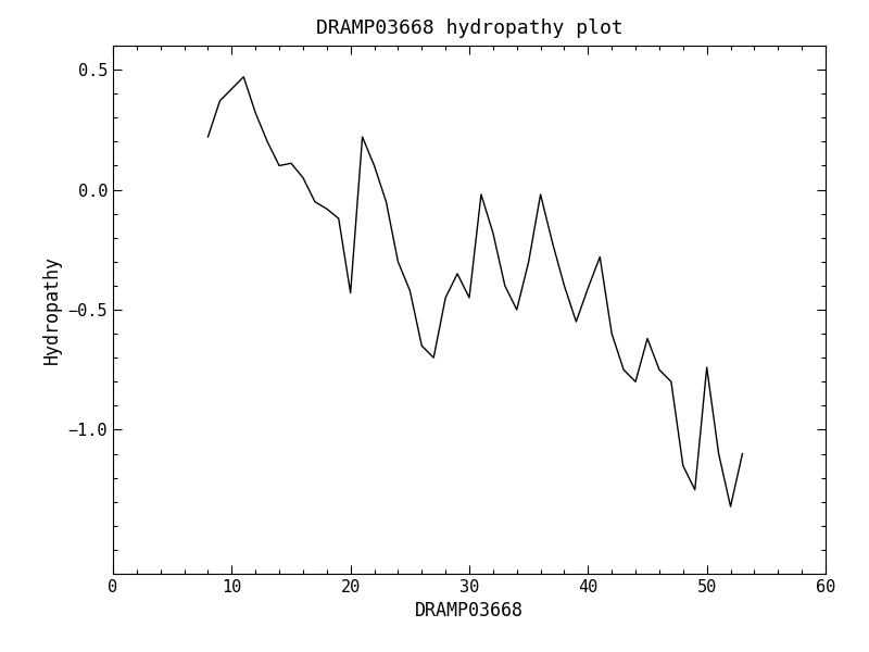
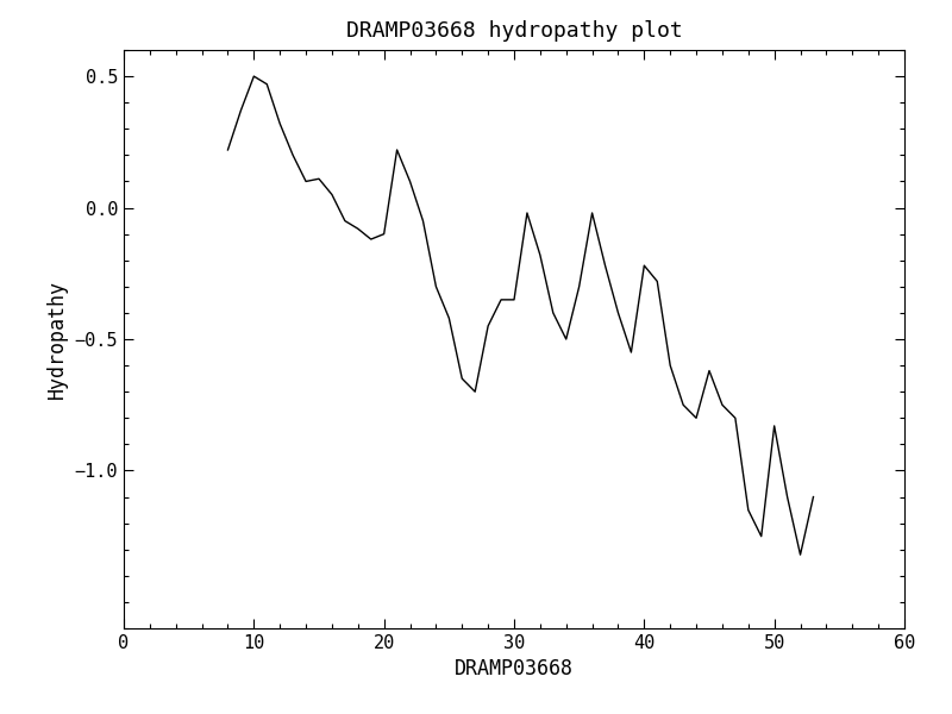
10: 0.42 -> 0.50
20: -0.43 -> -0.10
30: -0.45 -> -0.35
40: -0.41 -> -0.22
50: -0.74 -> -0.83
